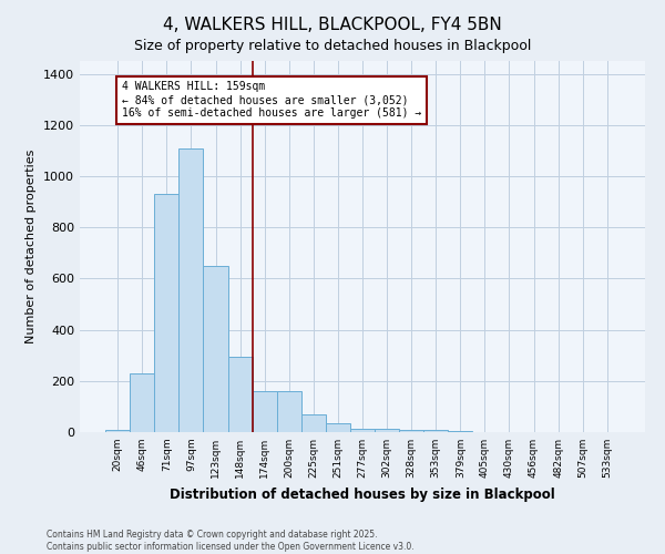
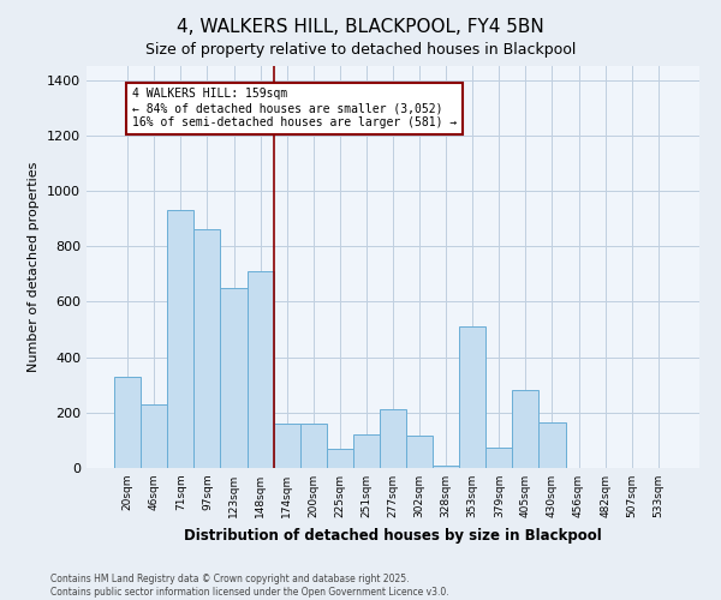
20sqm: 10 -> 330
97sqm: 1110 -> 860
148sqm: 295 -> 710
251sqm: 35 -> 120
277sqm: 15 -> 210
302sqm: 15 -> 115
353sqm: 10 -> 510
379sqm: 5 -> 75
405sqm: 2 -> 280
430sqm: 2 -> 165
